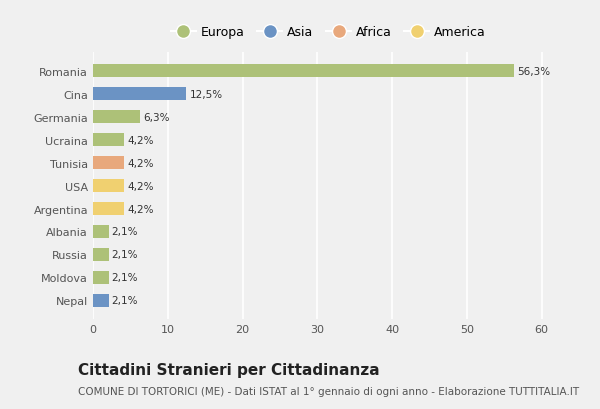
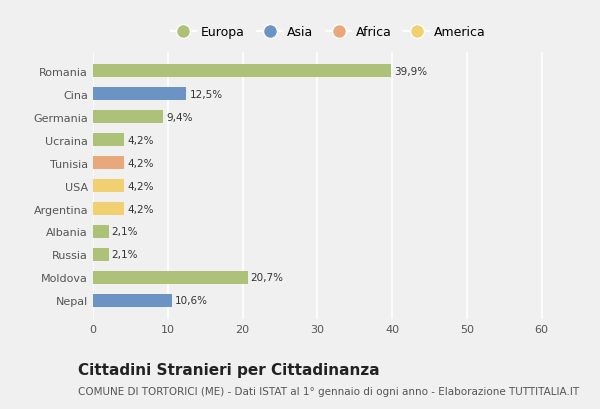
Romania: 56,3% -> 39,9%
Germania: 6,3% -> 9,4%
Moldova: 2,1% -> 20,7%
Nepal: 2,1% -> 10,6%
